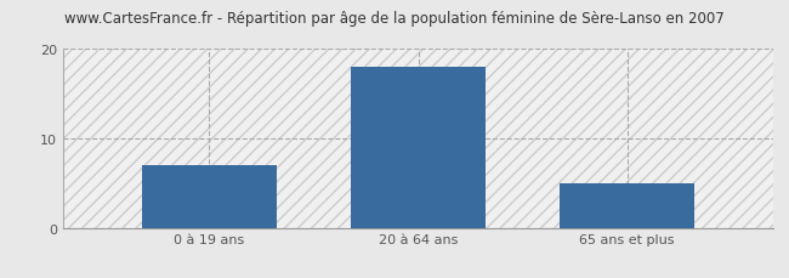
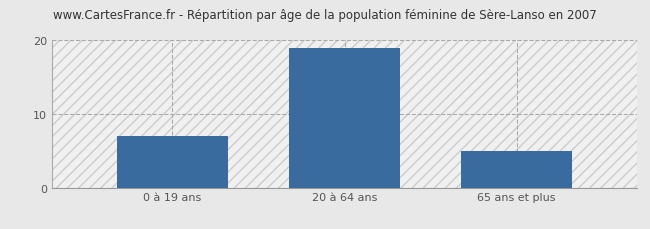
20 à 64 ans: 18 -> 19
